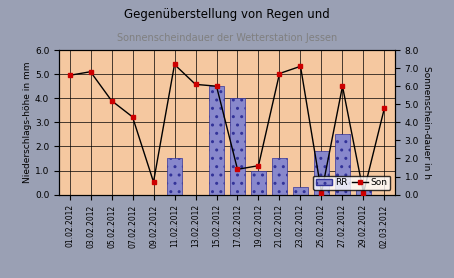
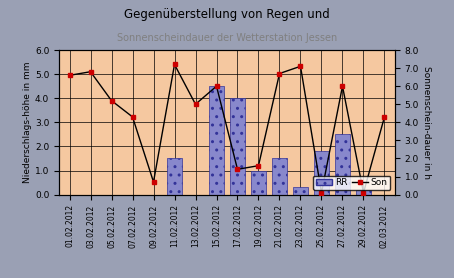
Son/13.02.2012: 6.1 -> 5.0
Son/02.03.2012: 4.8 -> 4.3
